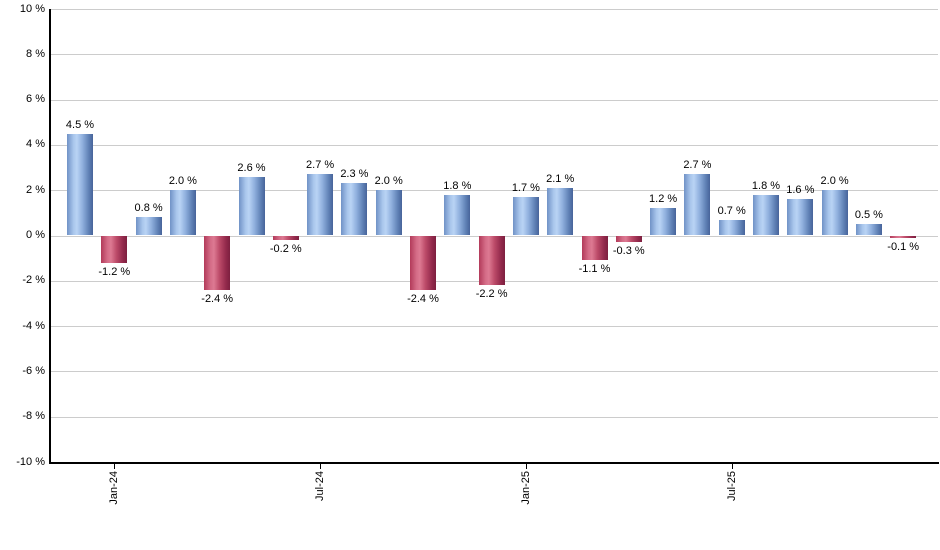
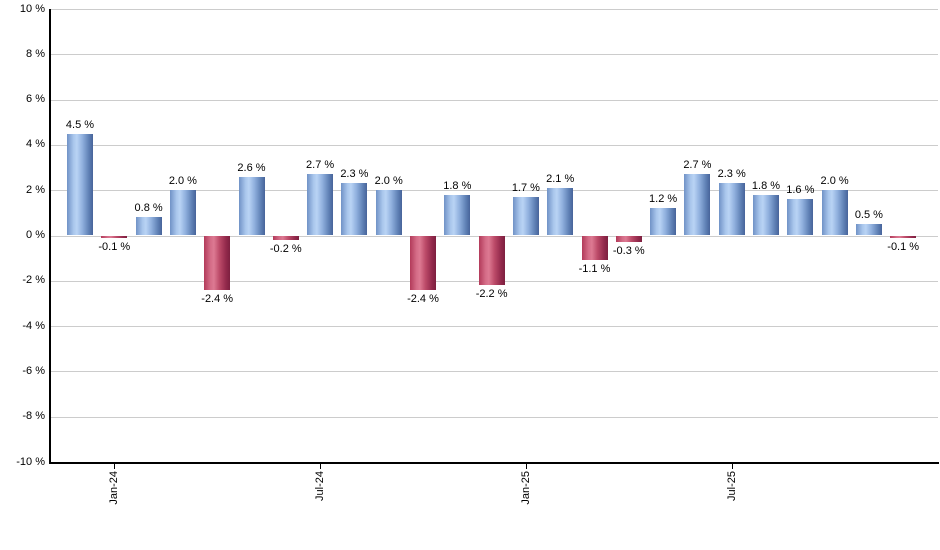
Jan-24: -1.2 -> -0.1
Jul-25: 0.7 -> 2.3
